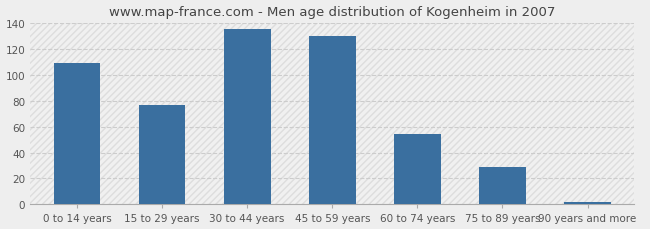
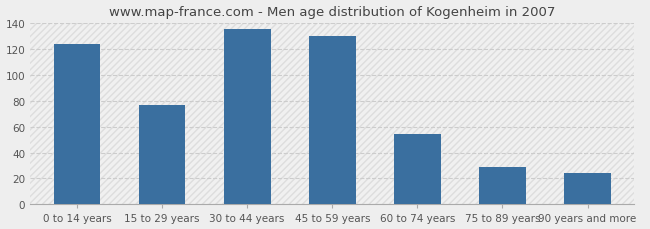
0 to 14 years: 109 -> 124
90 years and more: 2 -> 24
